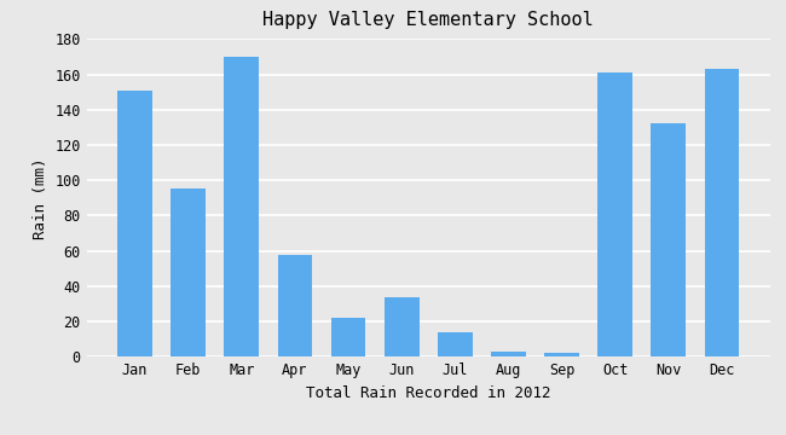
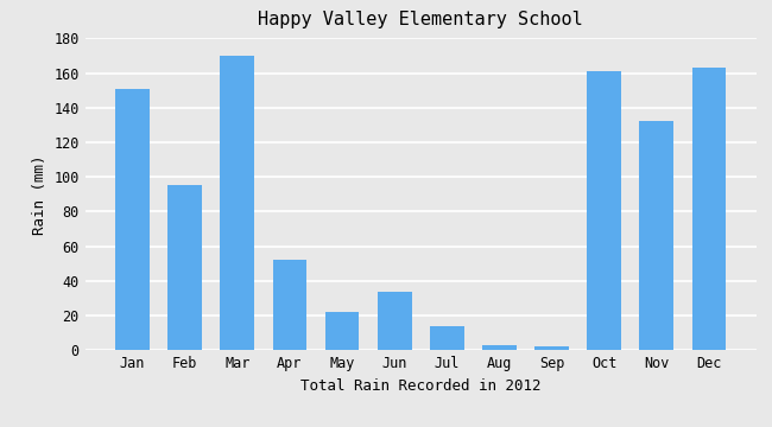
Apr: 58 -> 52
